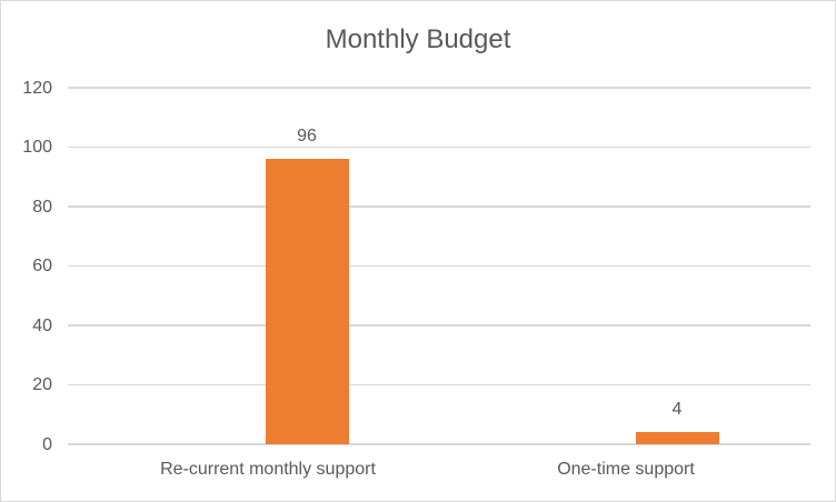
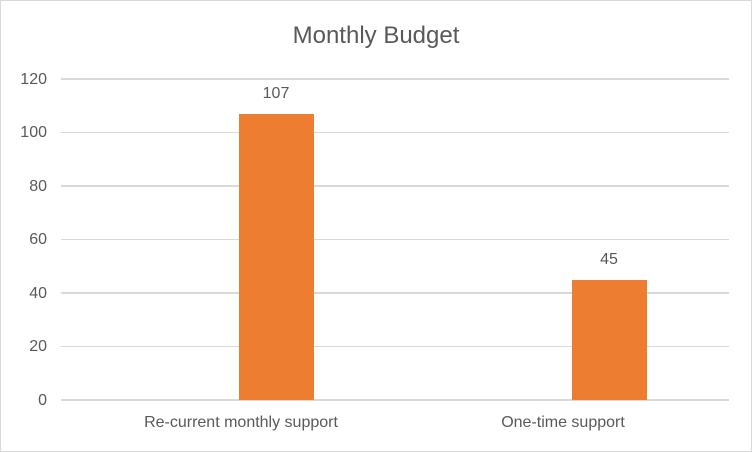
Re-current monthly support: 96 -> 107
One-time support: 4 -> 45
